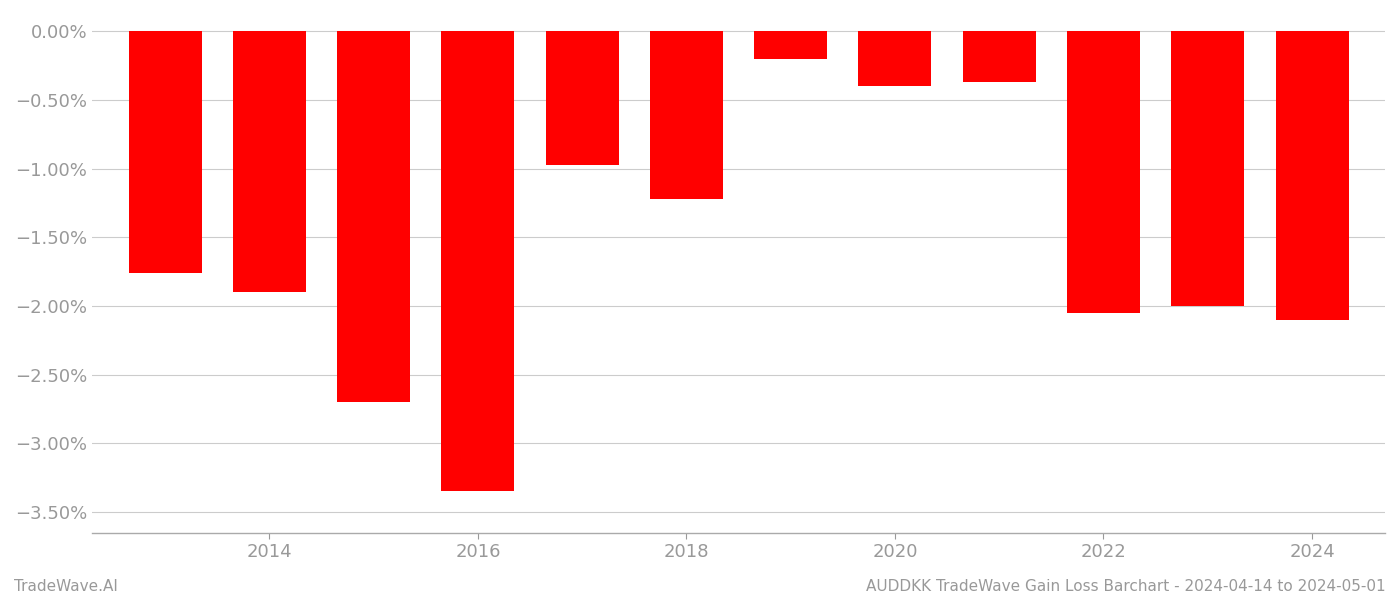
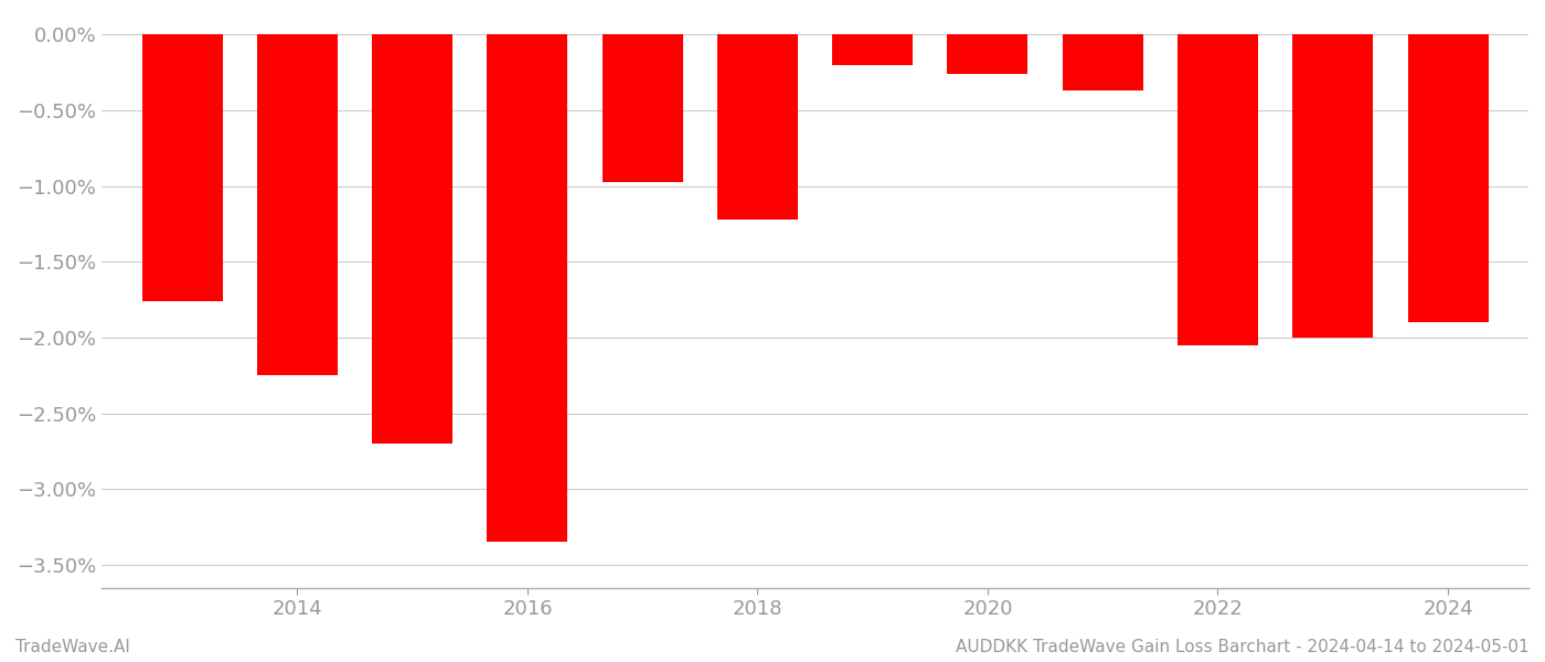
2014: -1.90% -> -2.25%
2020: -0.40% -> -0.26%
2024: -2.10% -> -1.90%
